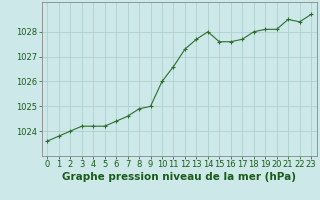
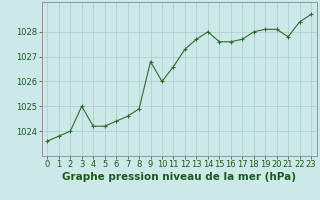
3: 1024.2 -> 1025.0
9: 1025.0 -> 1026.8
21: 1028.5 -> 1027.8
